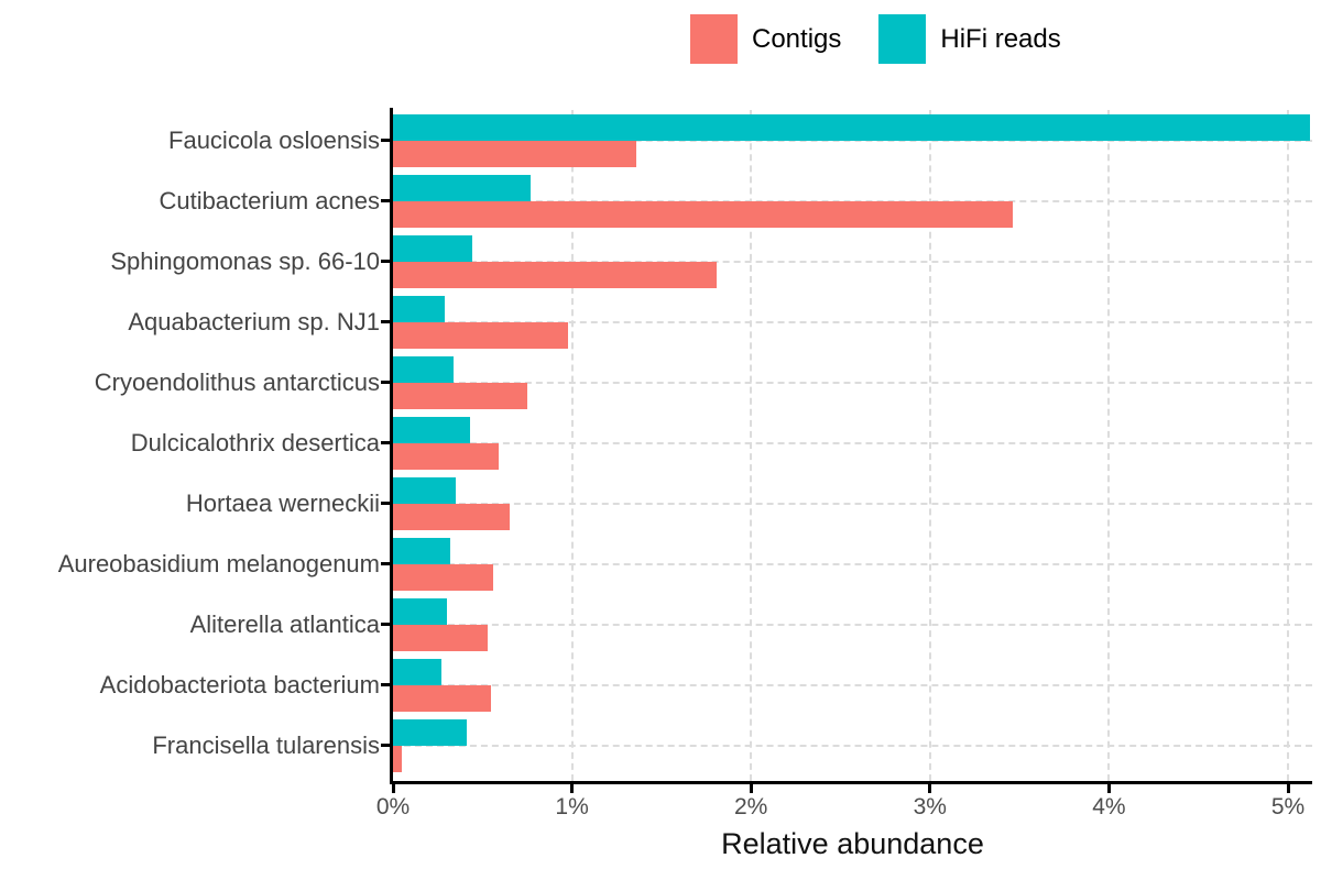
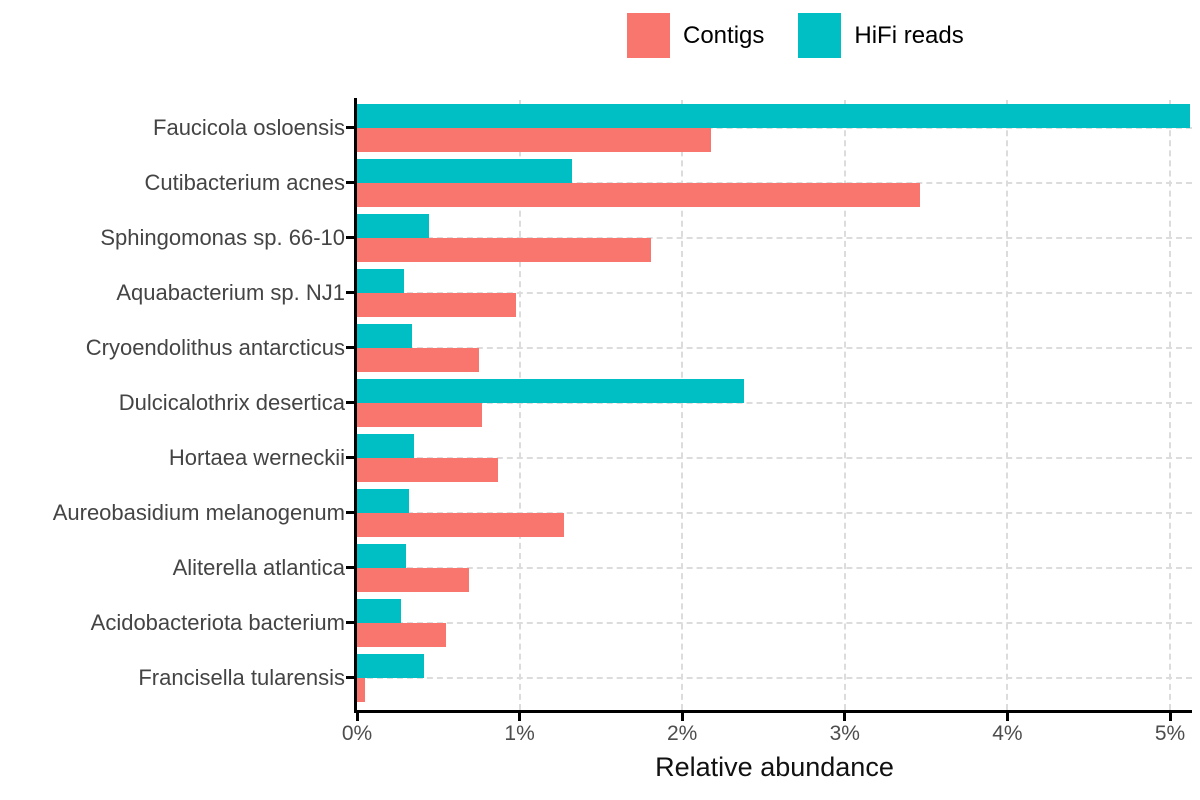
Contigs/Faucicola osloensis: 1.36% -> 2.18%
HiFi reads/Cutibacterium acnes: 0.77% -> 1.32%
HiFi reads/Dulcicalothrix desertica: 0.43% -> 2.38%
Contigs/Dulcicalothrix desertica: 0.59% -> 0.77%
Contigs/Hortaea werneckii: 0.65% -> 0.87%
Contigs/Aureobasidium melanogenum: 0.56% -> 1.27%
Contigs/Aliterella atlantica: 0.53% -> 0.69%
